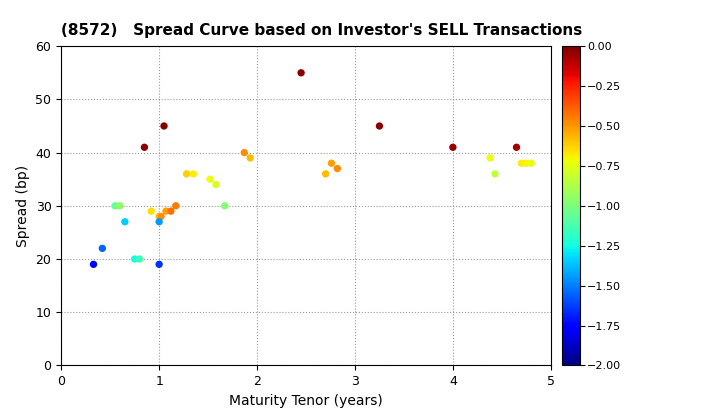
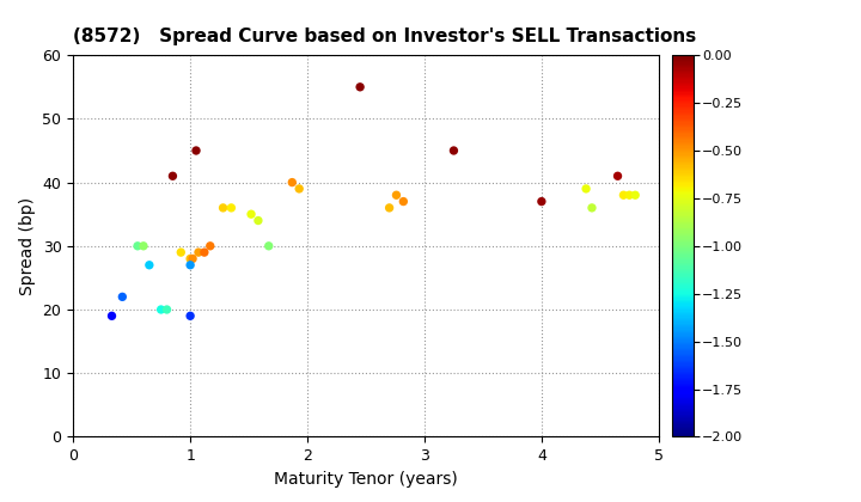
4: 41 -> 37
